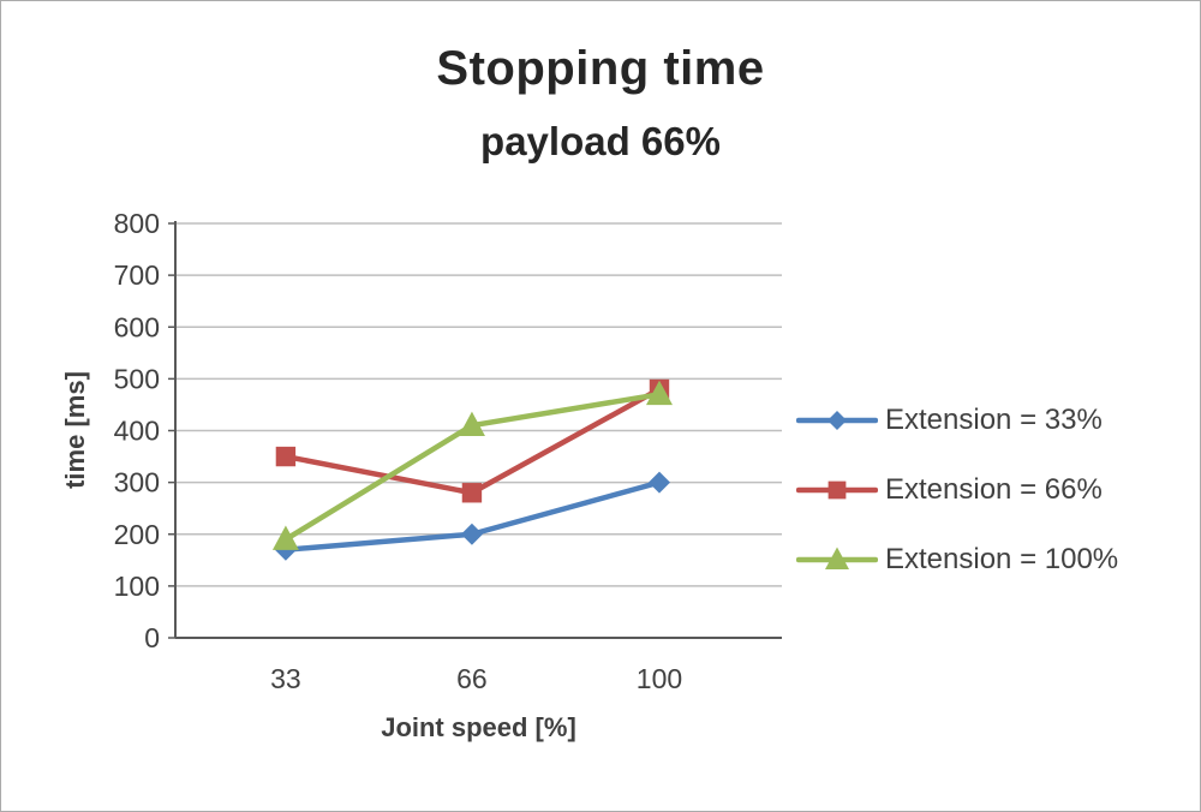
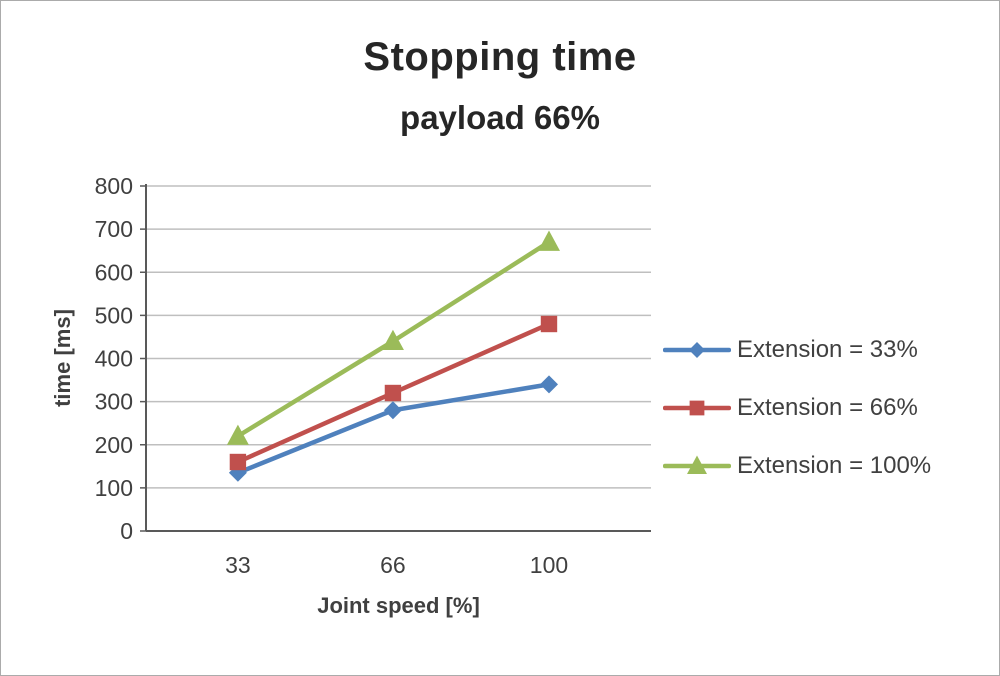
Extension = 33%/33: 170 -> 140
Extension = 66%/33: 350 -> 160
Extension = 100%/33: 190 -> 220
Extension = 33%/66: 200 -> 280
Extension = 66%/66: 280 -> 320
Extension = 100%/66: 410 -> 440
Extension = 33%/100: 300 -> 340
Extension = 100%/100: 470 -> 670
